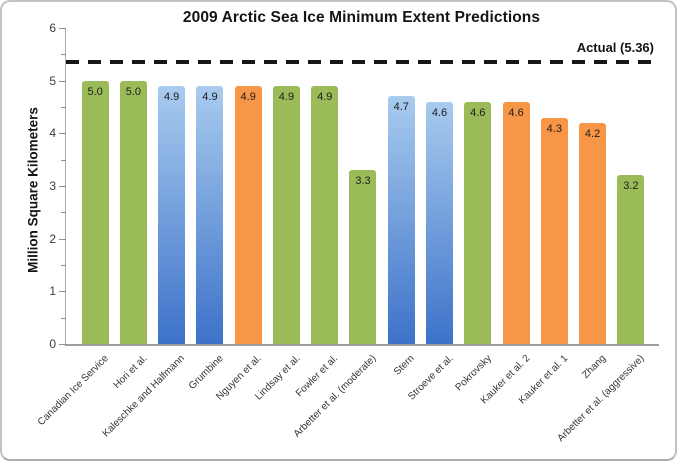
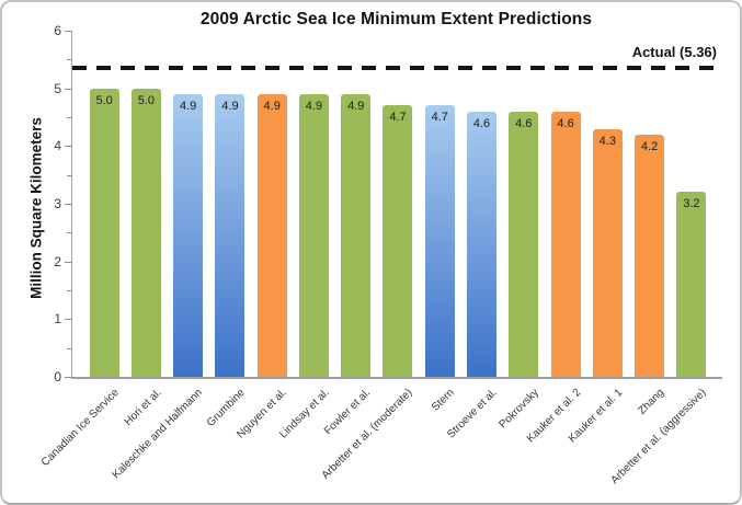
Arbetter et al. (moderate): 3.3 -> 4.7
